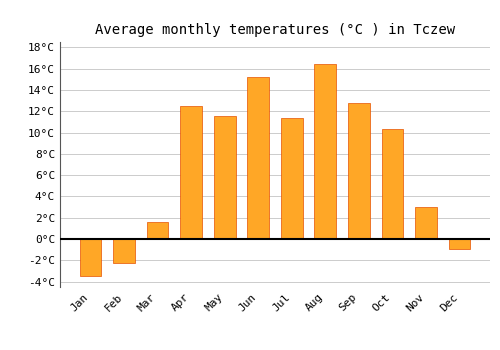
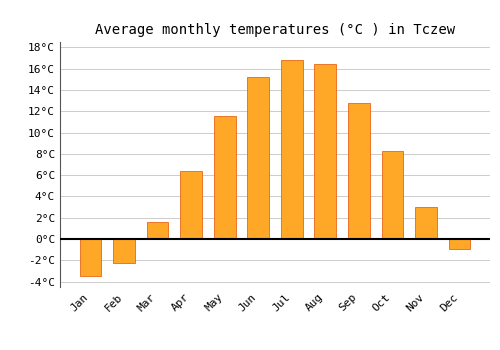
Apr: 12.5°C -> 6.4°C
Jul: 11.4°C -> 16.8°C
Oct: 10.3°C -> 8.3°C
